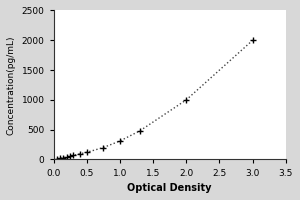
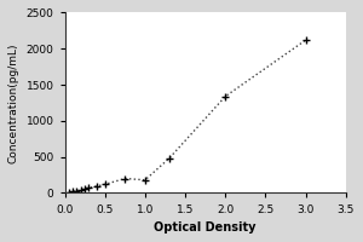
1.0: 310 -> 180
2.0: 1000 -> 1340
3.0: 2000 -> 2120
